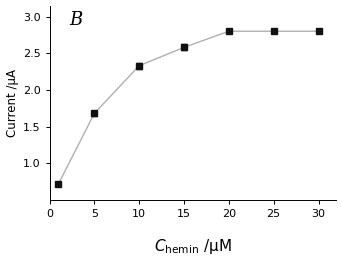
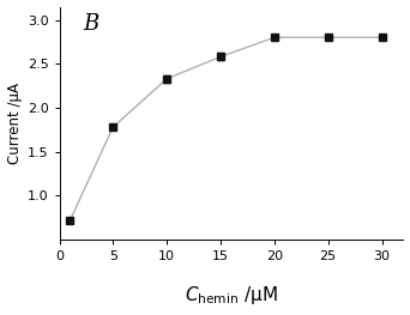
5: 1.68 -> 1.78
